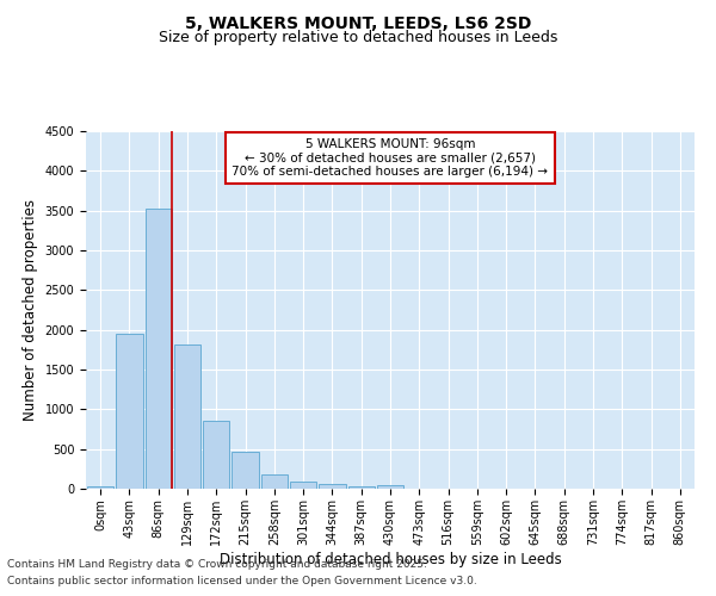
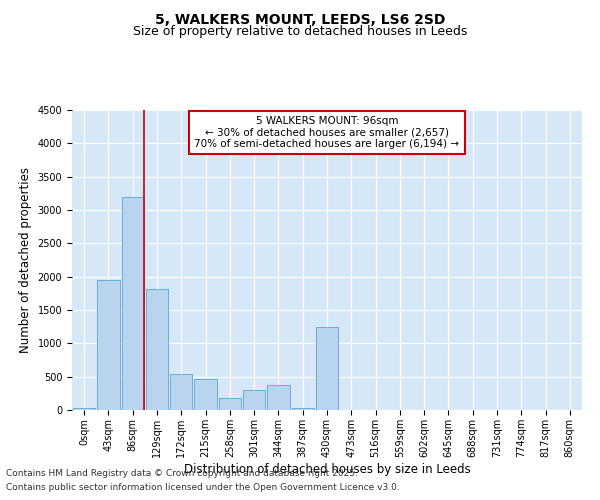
86sqm: 3530 -> 3200
172sqm: 860 -> 540
301sqm: 100 -> 300
344sqm: 60 -> 380
430sqm: 50 -> 1240
